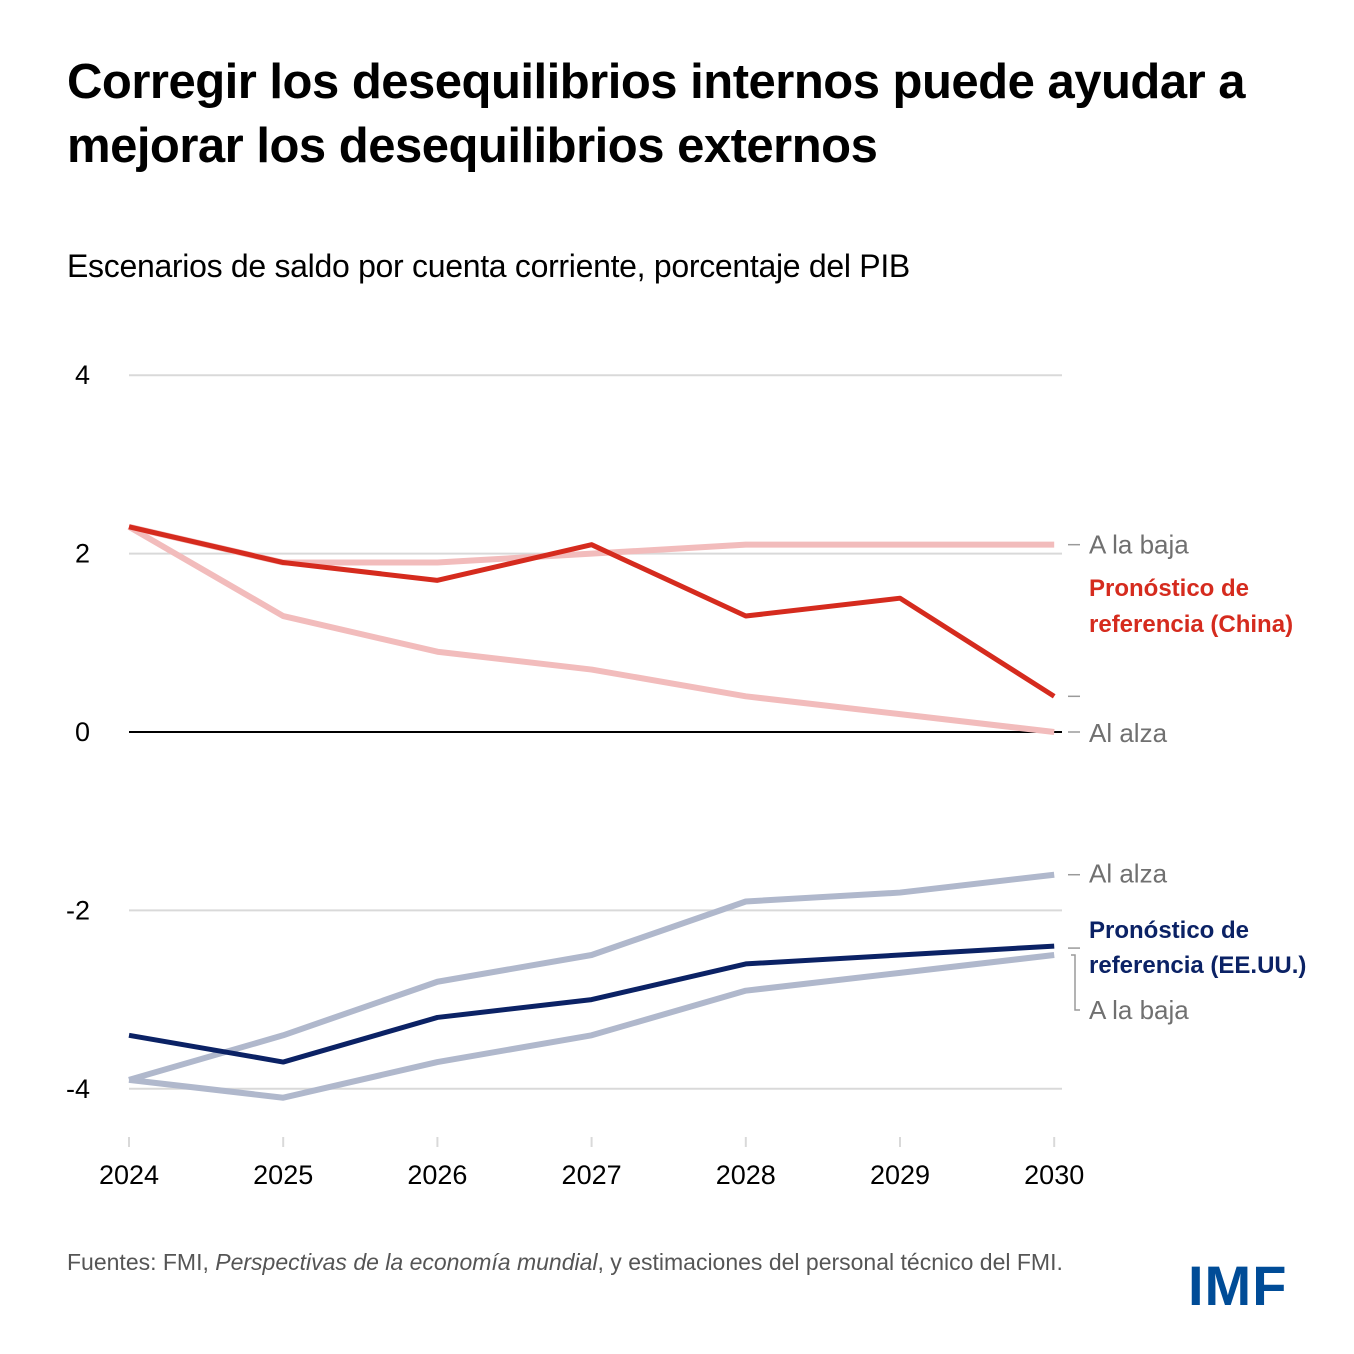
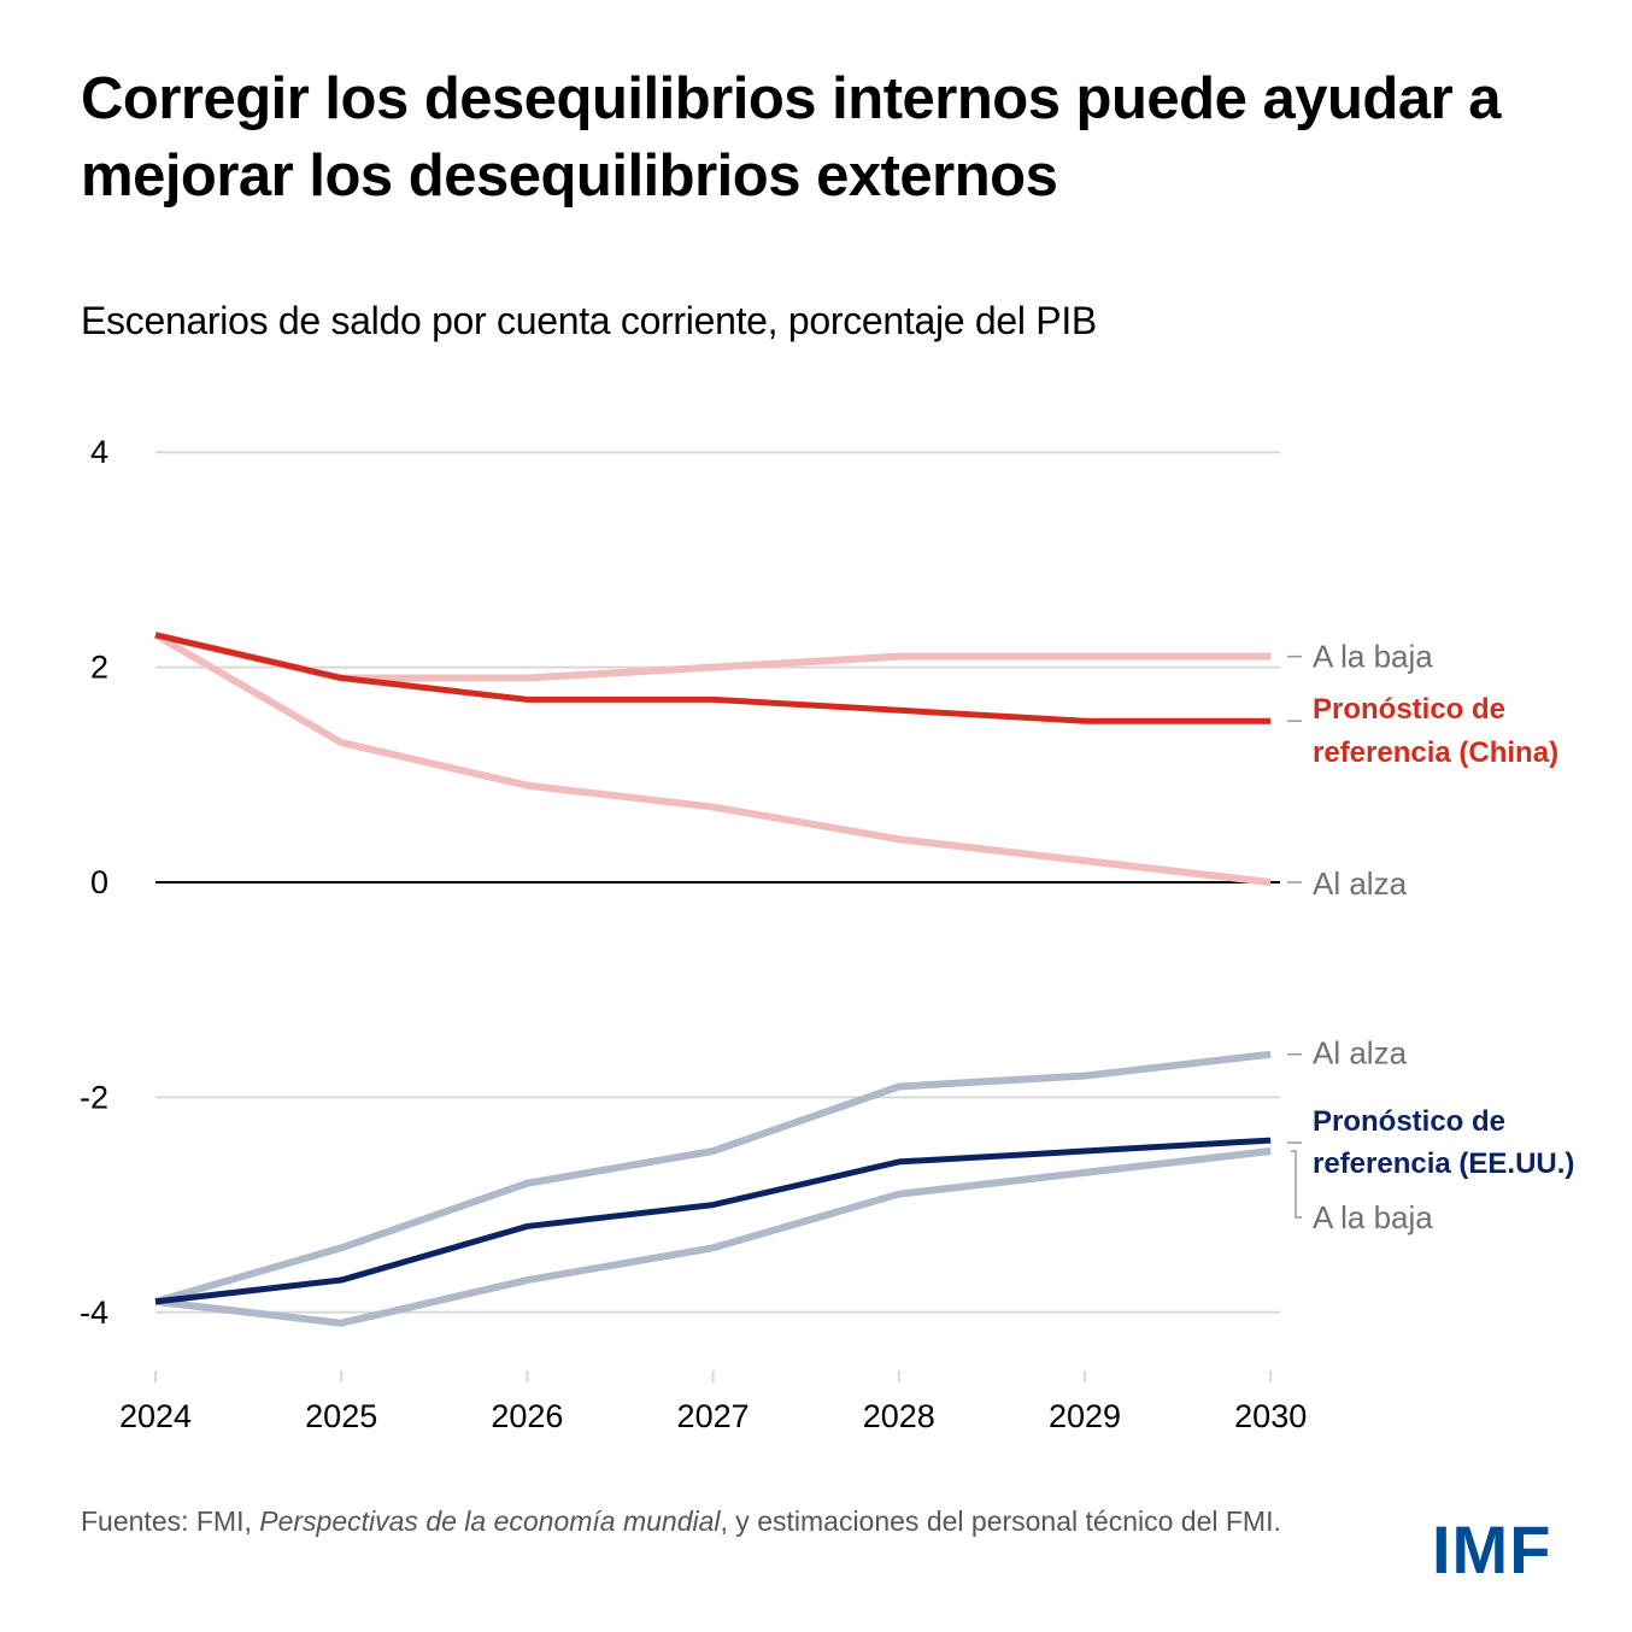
Pronóstico de referencia (EE.UU.)/2024: -3.4 -> -3.9
Pronóstico de referencia (China)/2027: 2.1 -> 1.7
Pronóstico de referencia (China)/2028: 1.3 -> 1.6
Pronóstico de referencia (China)/2030: 0.4 -> 1.5
